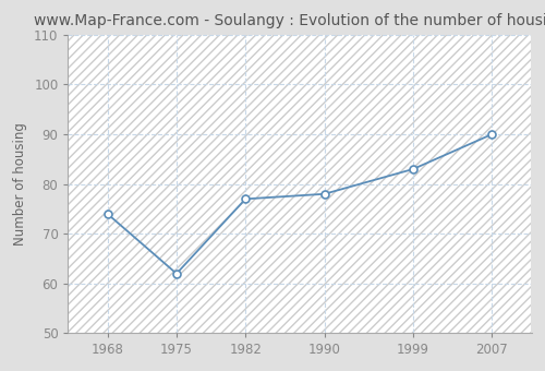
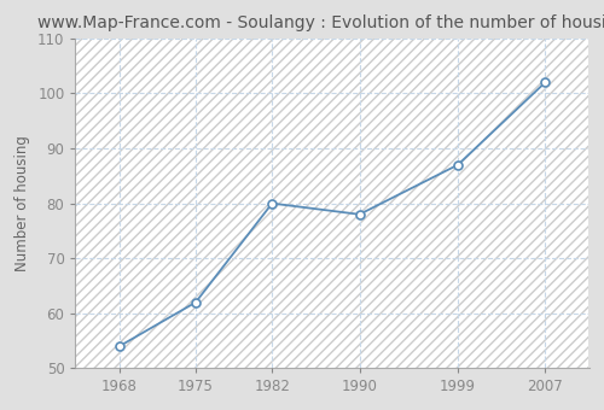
1968: 74 -> 54
1982: 77 -> 80
1999: 83 -> 87
2007: 90 -> 102
